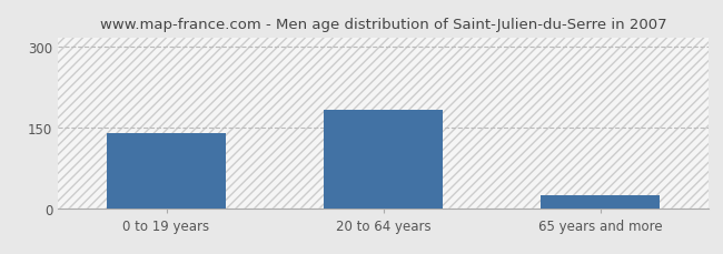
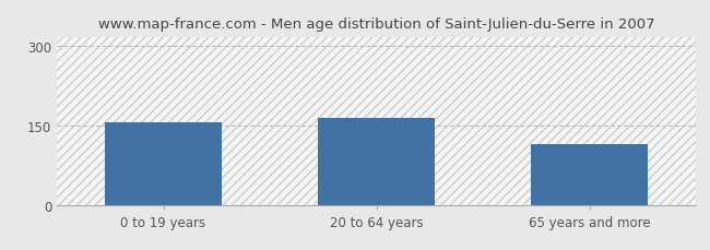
0 to 19 years: 140 -> 155
20 to 64 years: 183 -> 165
65 years and more: 23 -> 115
